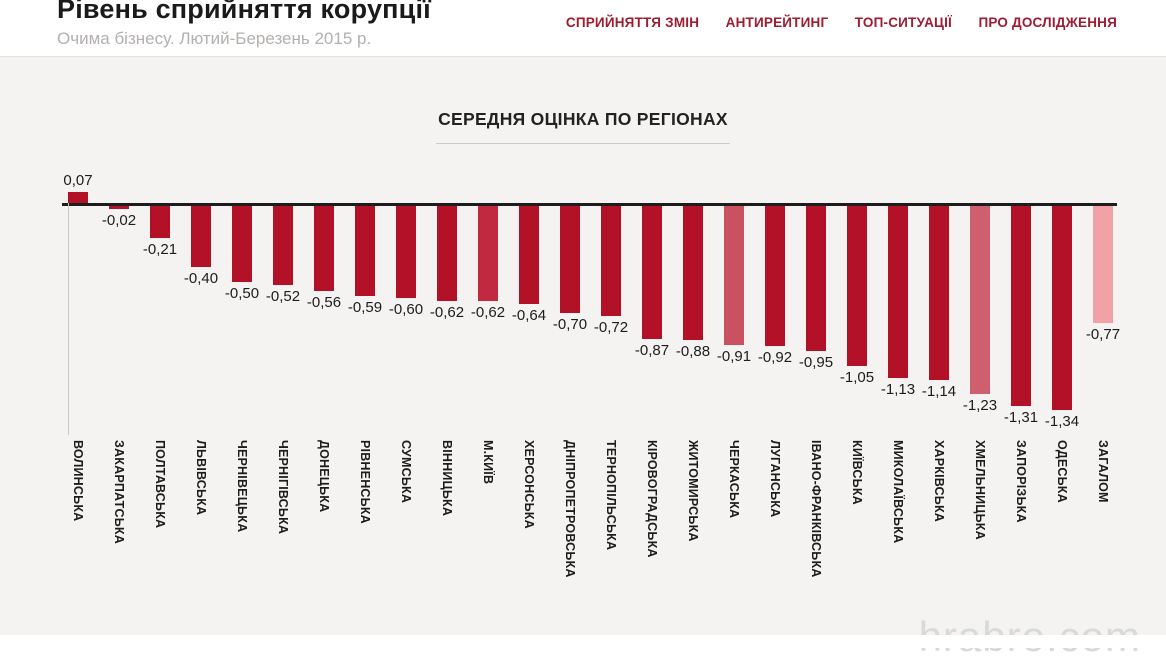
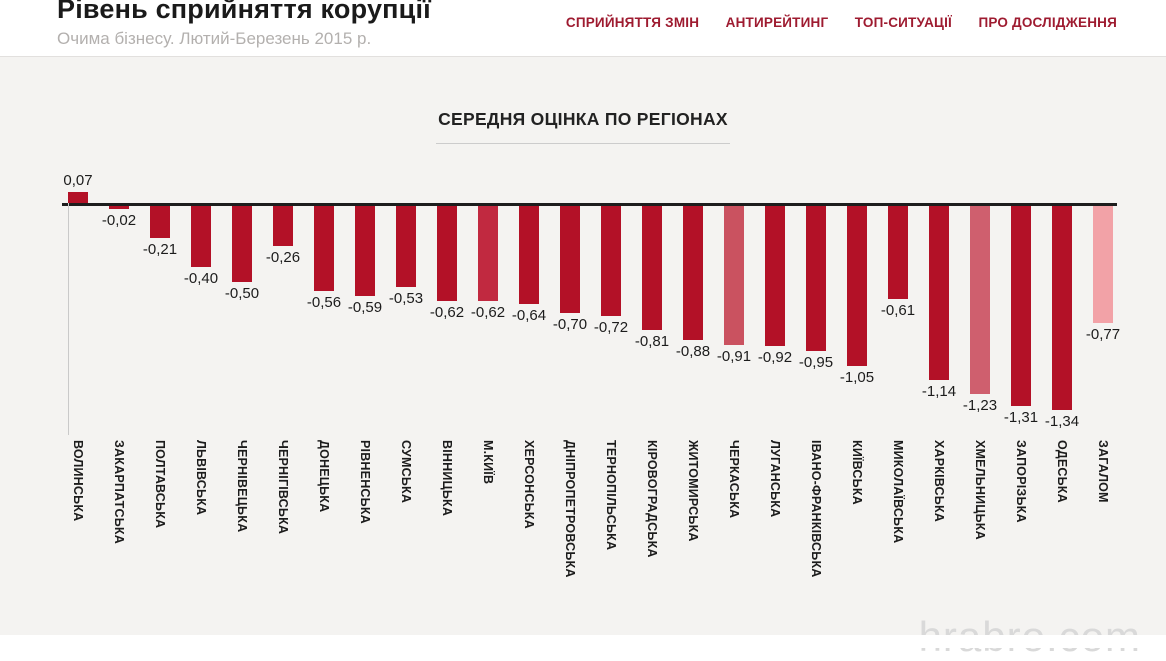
ЧЕРНІГІВСЬКА: -0,52 -> -0,26
СУМСЬКА: -0,60 -> -0,53
КІРОВОГРАДСЬКА: -0,87 -> -0,81
МИКОЛАЇВСЬКА: -1,13 -> -0,61
